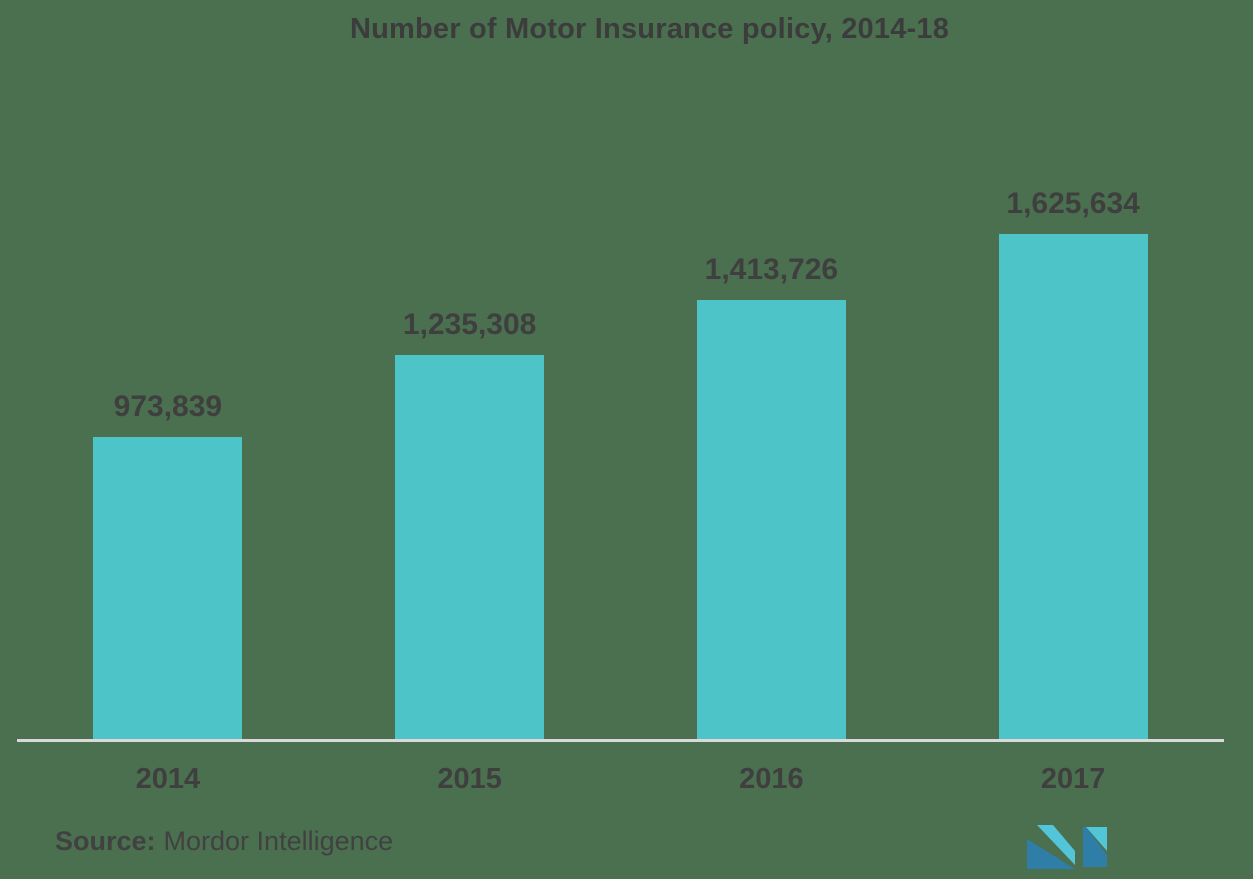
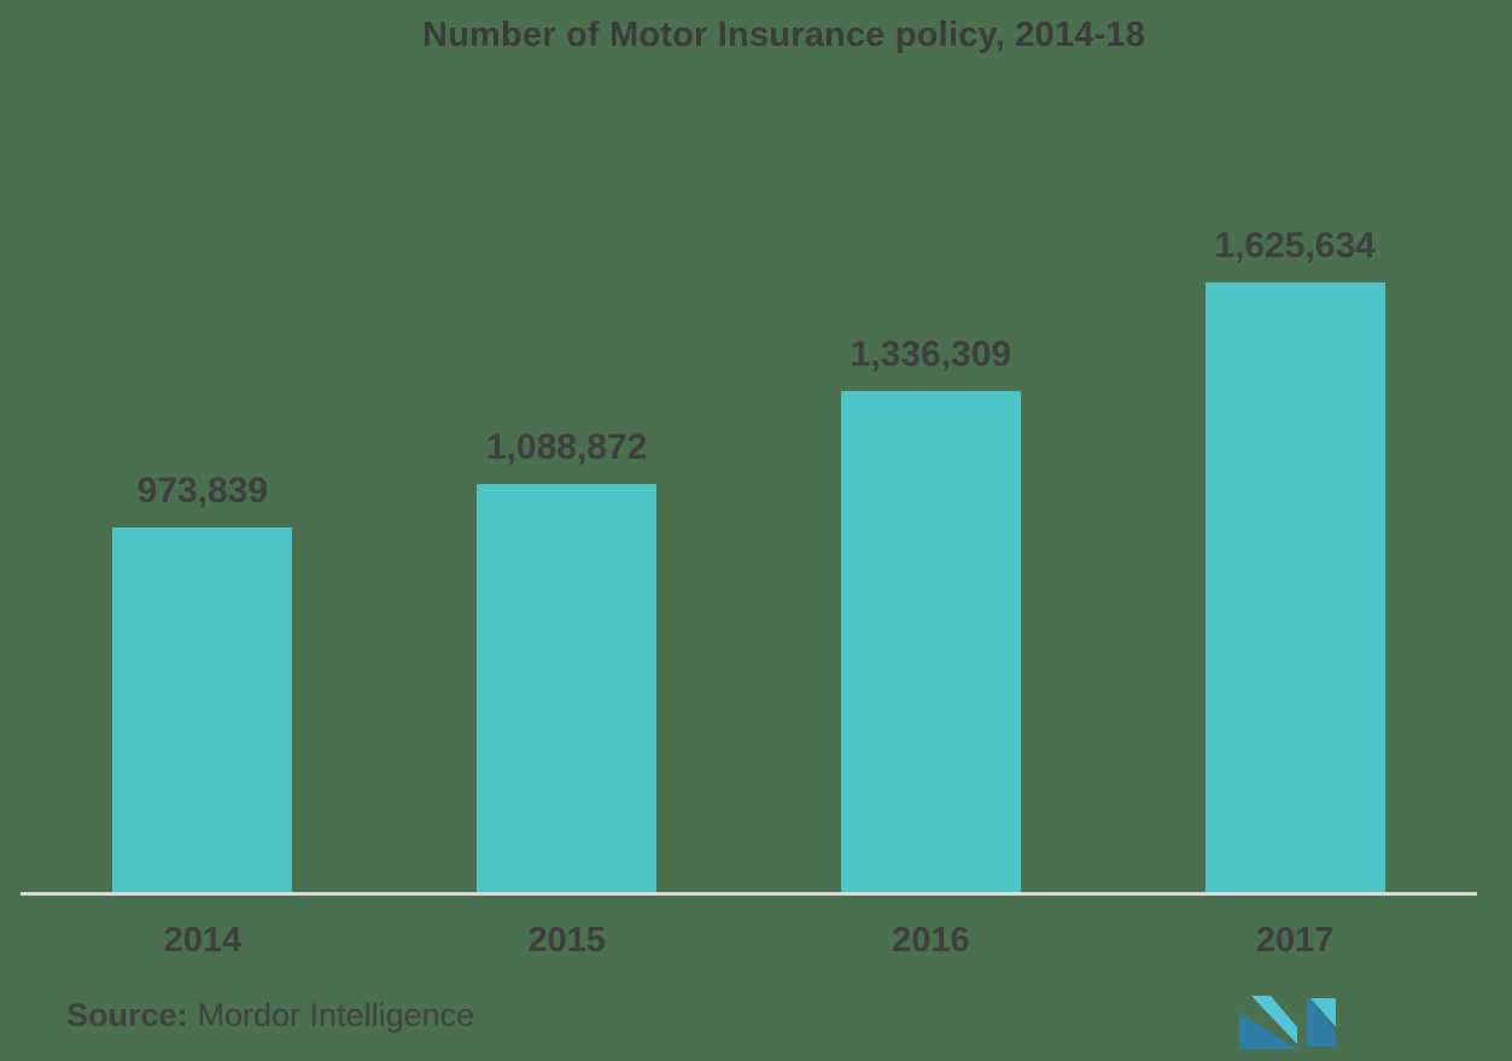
2015: 1,235,308 -> 1,088,872
2016: 1,413,726 -> 1,336,309
